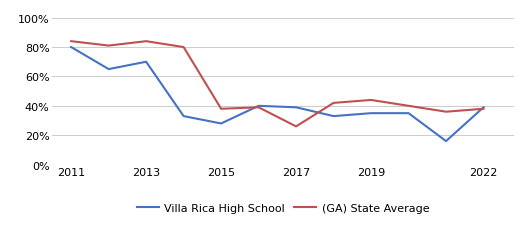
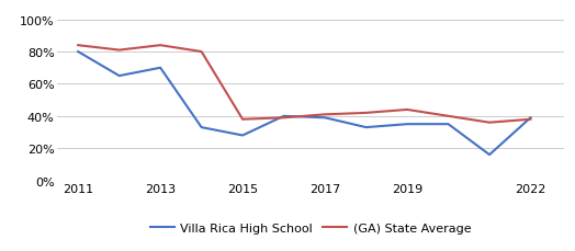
(GA) State Average/2017: 26% -> 41%
